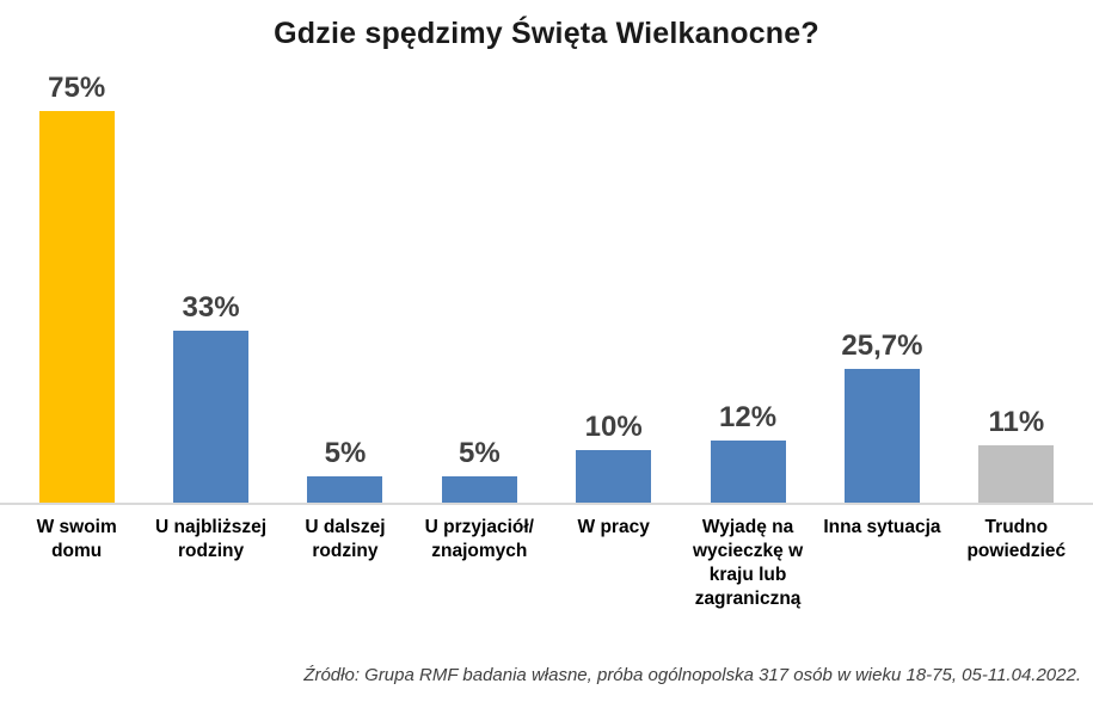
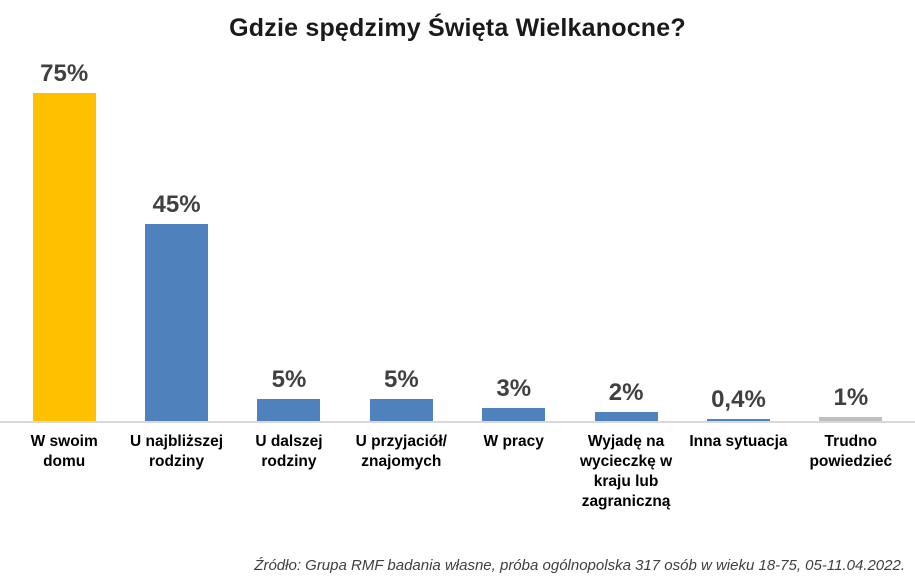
U najbliższej rodziny: 33% -> 45%
W pracy: 10% -> 3%
Wyjadę na wycieczkę w kraju lub zagraniczną: 12% -> 2%
Inna sytuacja: 25,7% -> 0,4%
Trudno powiedzieć: 11% -> 1%
